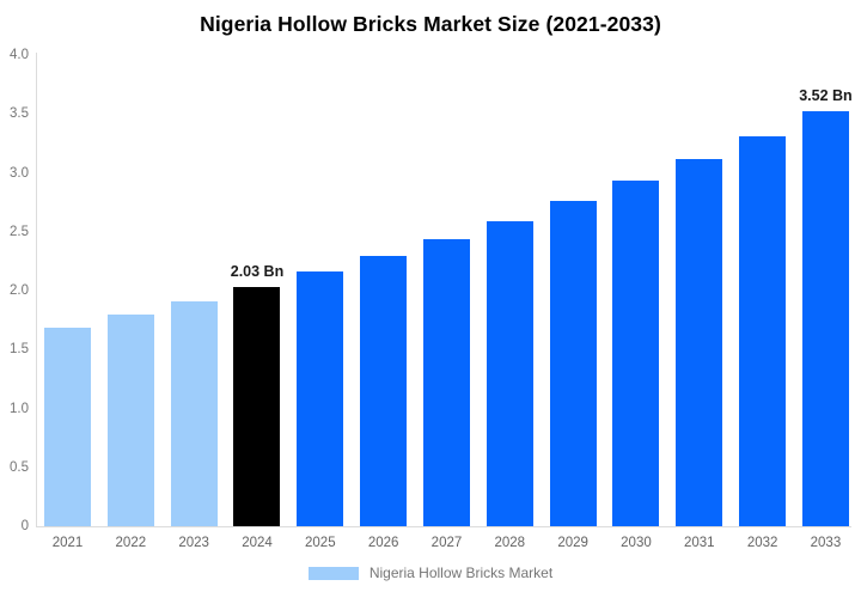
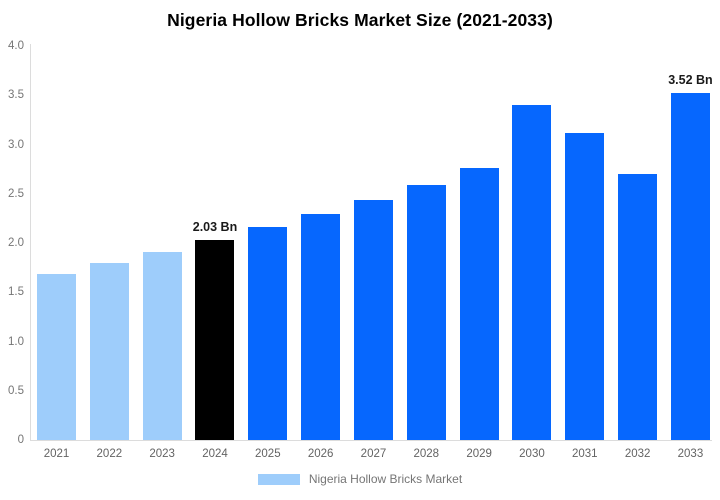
2030: 2.9 -> 3.4
2032: 3.3 -> 2.7
